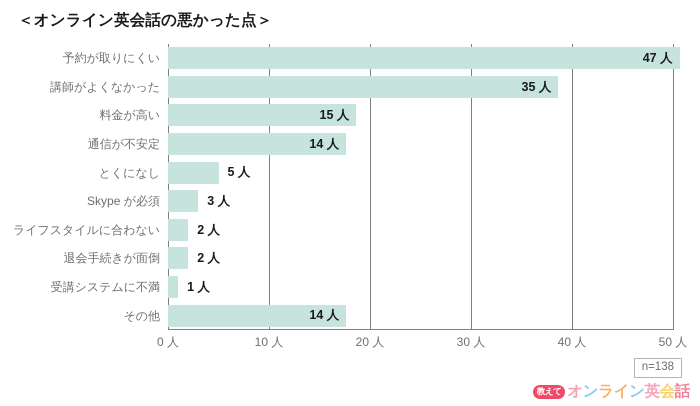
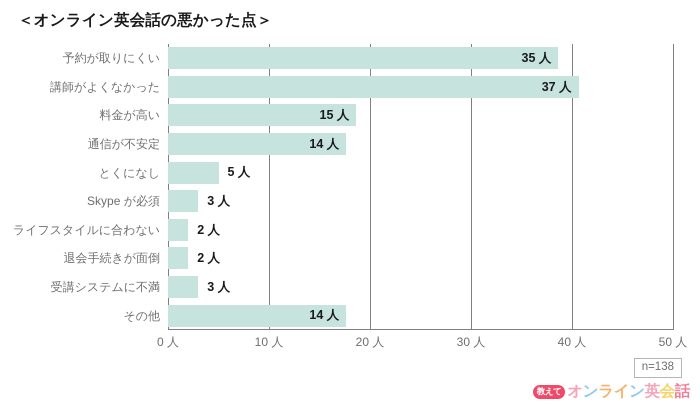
予約が取りにくい: 47 -> 35
講師がよくなかった: 35 -> 37
受講システムに不満: 1 -> 3
